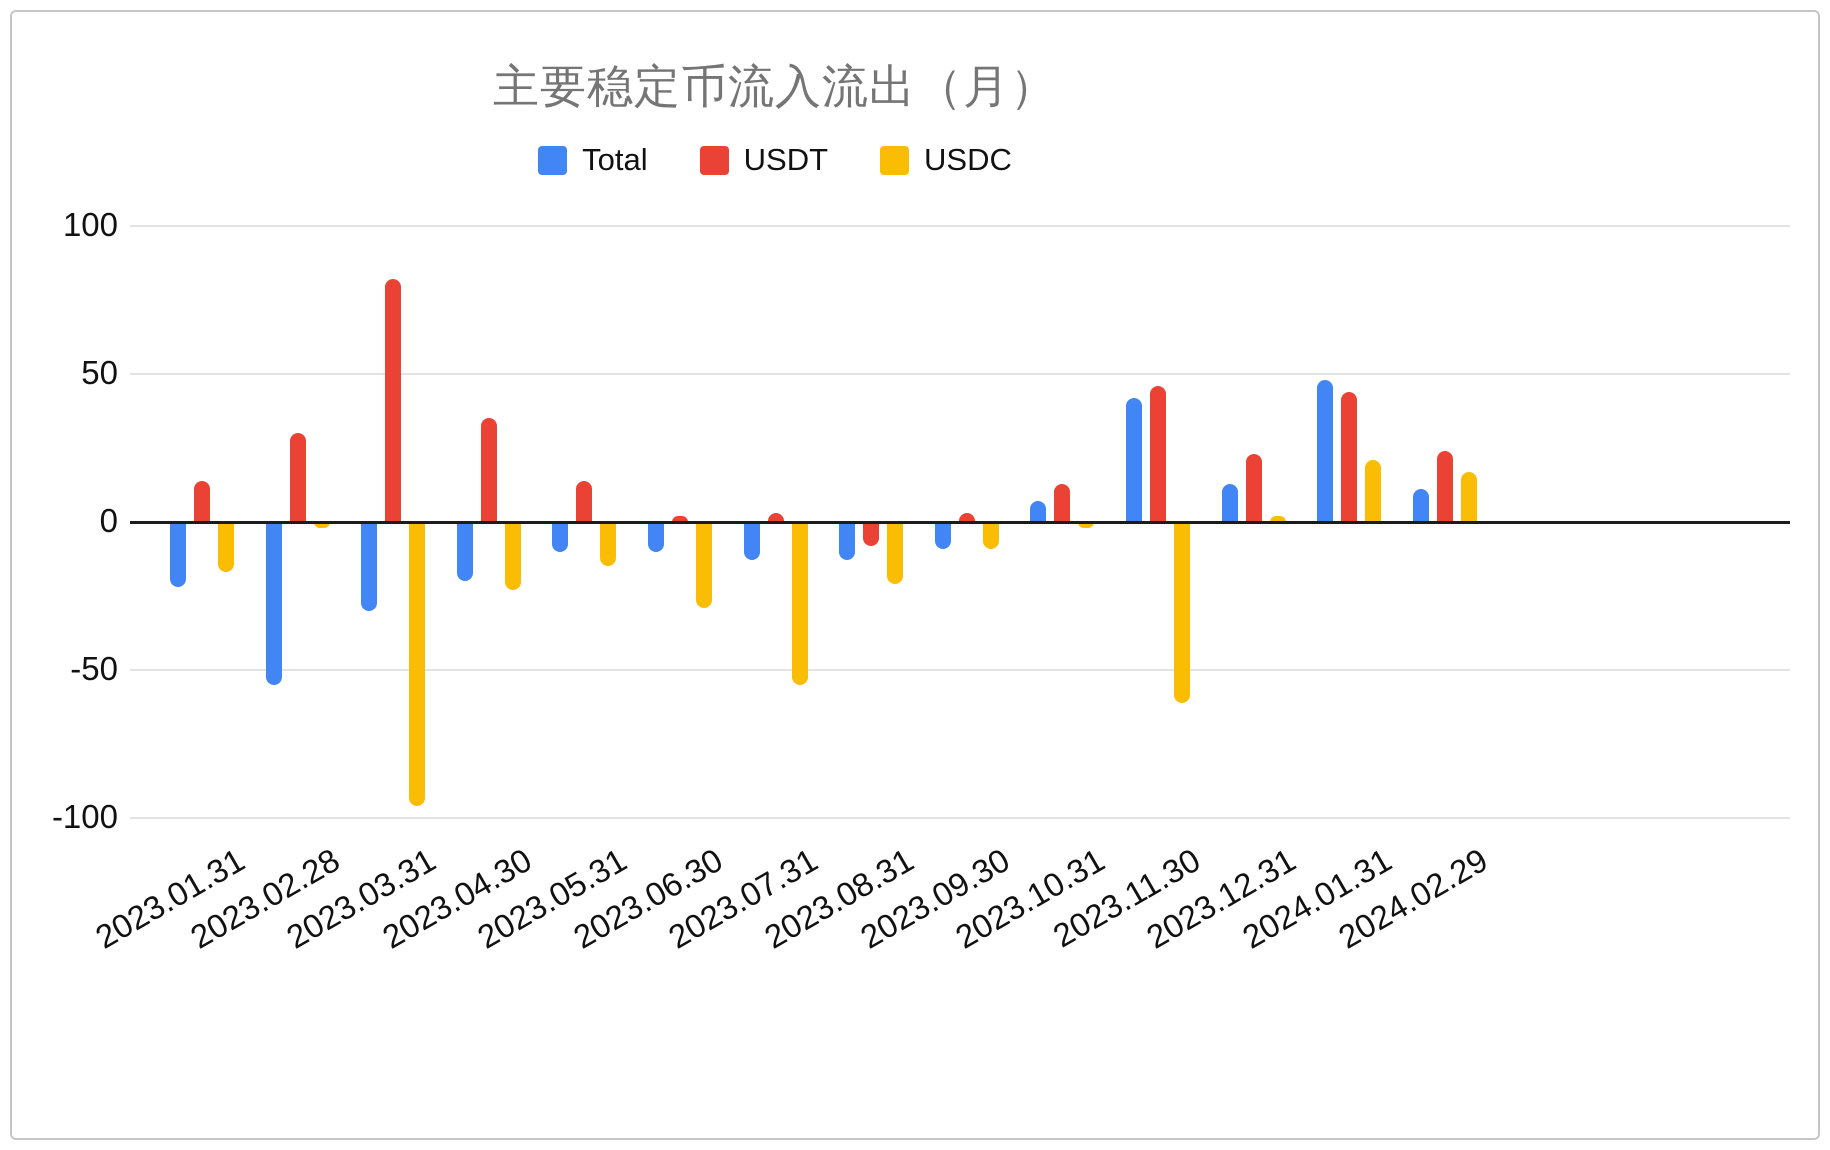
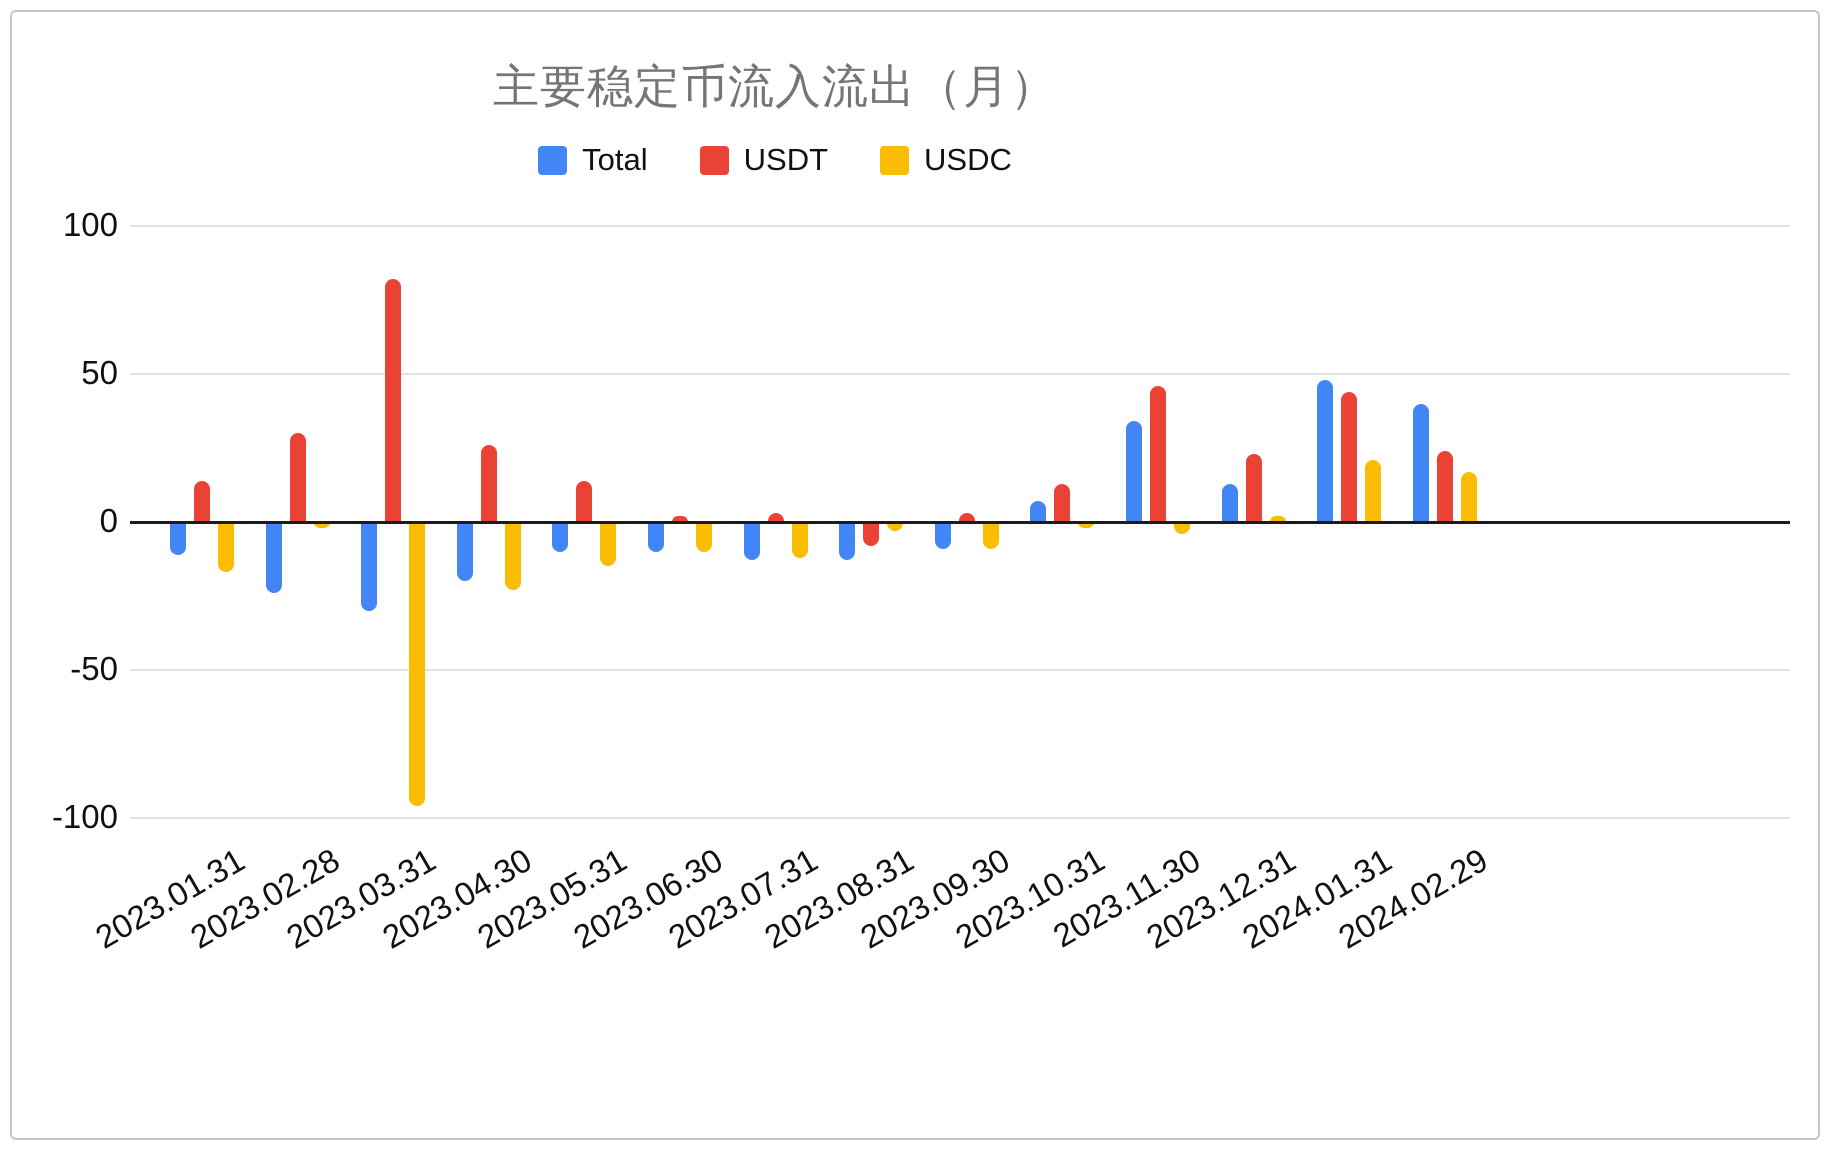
Total/2023.01.31: -22 -> -11
Total/2023.02.28: -55 -> -24
USDT/2023.04.30: 35 -> 26
USDC/2023.06.30: -29 -> -10
USDC/2023.07.31: -55 -> -12
USDC/2023.08.31: -21 -> -3
Total/2023.11.30: 42 -> 34
USDC/2023.11.30: -61 -> -4
Total/2024.02.29: 11 -> 40
